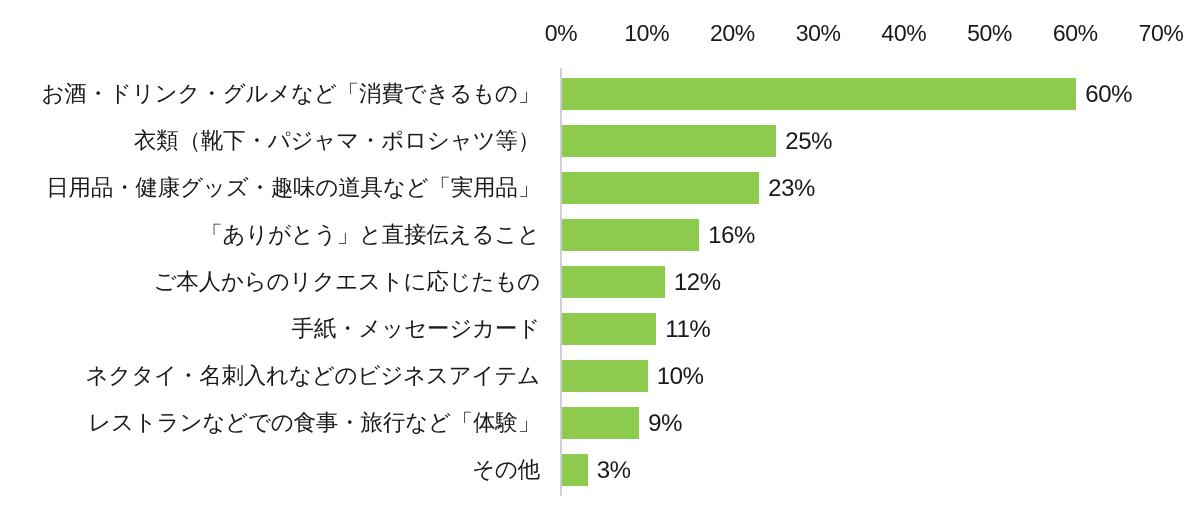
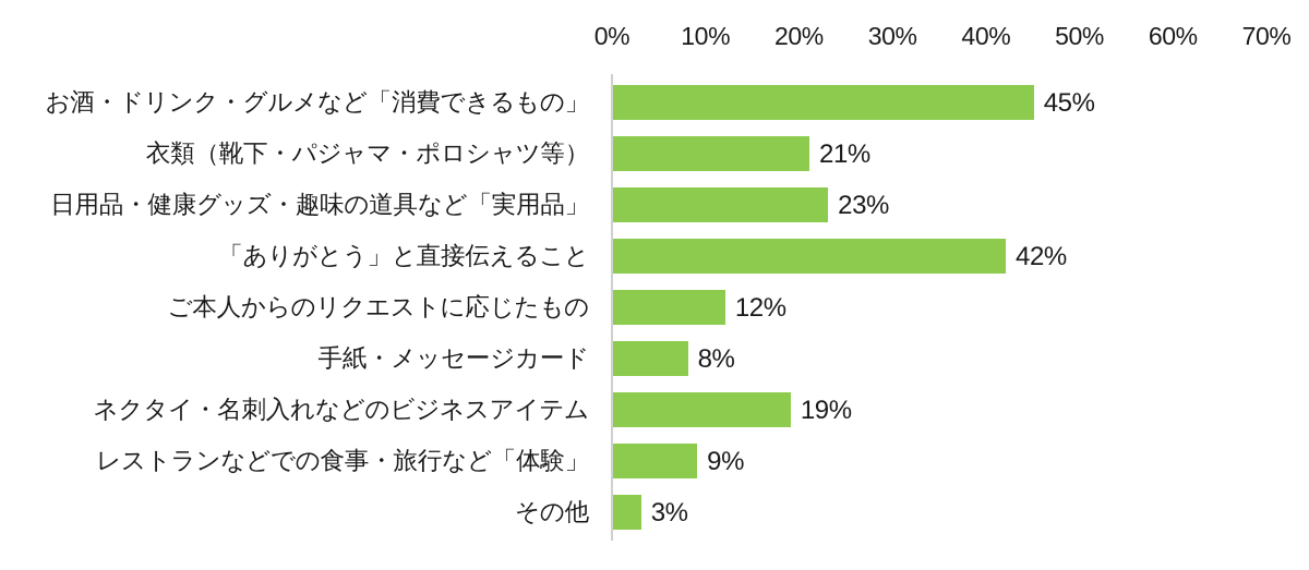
お酒・ドリンク・グルメなど「消費できるもの」: 60% -> 45%
衣類（靴下・パジャマ・ポロシャツ等）: 25% -> 21%
「ありがとう」と直接伝えること: 16% -> 42%
手紙・メッセージカード: 11% -> 8%
ネクタイ・名刺入れなどのビジネスアイテム: 10% -> 19%
